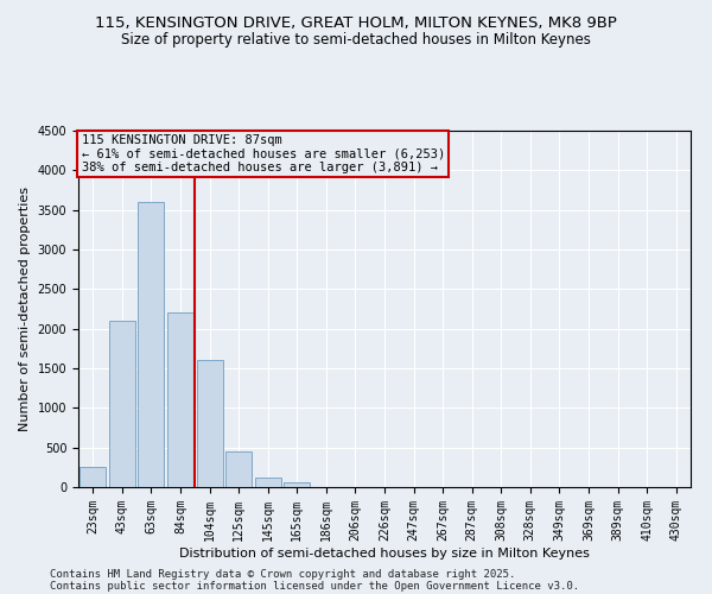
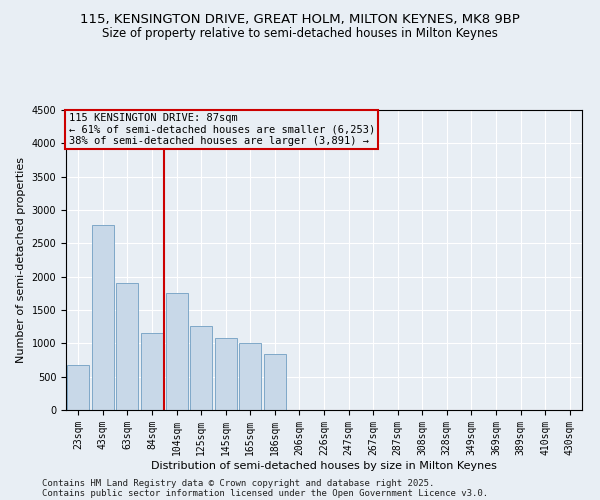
23sqm: 250 -> 680
43sqm: 2100 -> 2780
63sqm: 3600 -> 1900
84sqm: 2200 -> 1160
104sqm: 1600 -> 1760
125sqm: 450 -> 1260
145sqm: 120 -> 1080
165sqm: 60 -> 1000
186sqm: 0 -> 840
